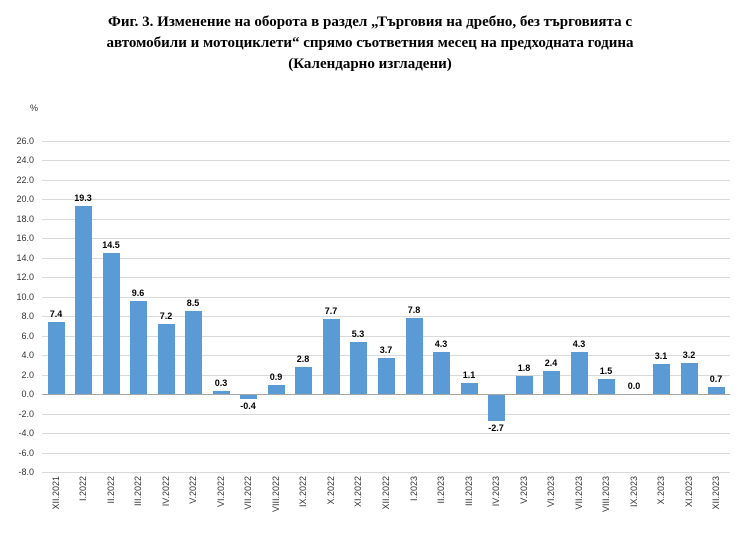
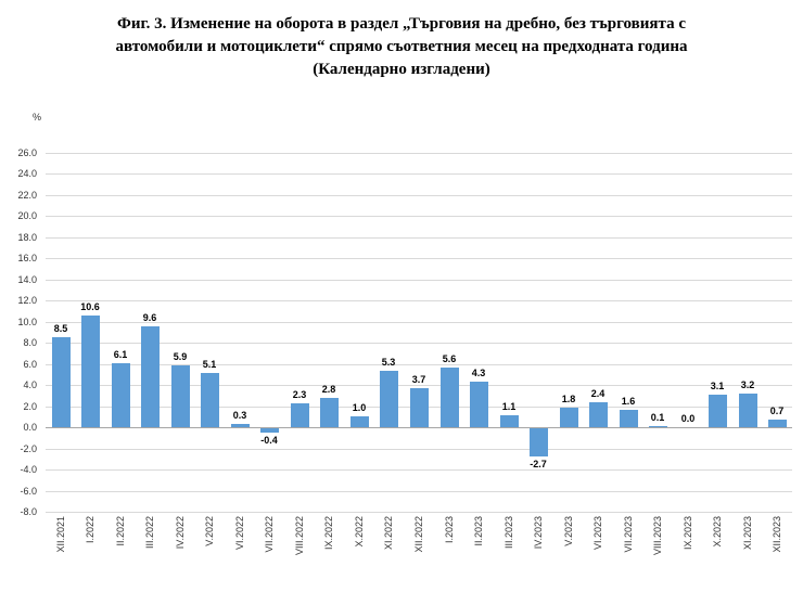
XII.2021: 7.4 -> 8.5
I.2022: 19.3 -> 10.6
II.2022: 14.5 -> 6.1
IV.2022: 7.2 -> 5.9
V.2022: 8.5 -> 5.1
VIII.2022: 0.9 -> 2.3
X.2022: 7.7 -> 1.0
I.2023: 7.8 -> 5.6
VII.2023: 4.3 -> 1.6
VIII.2023: 1.5 -> 0.1
